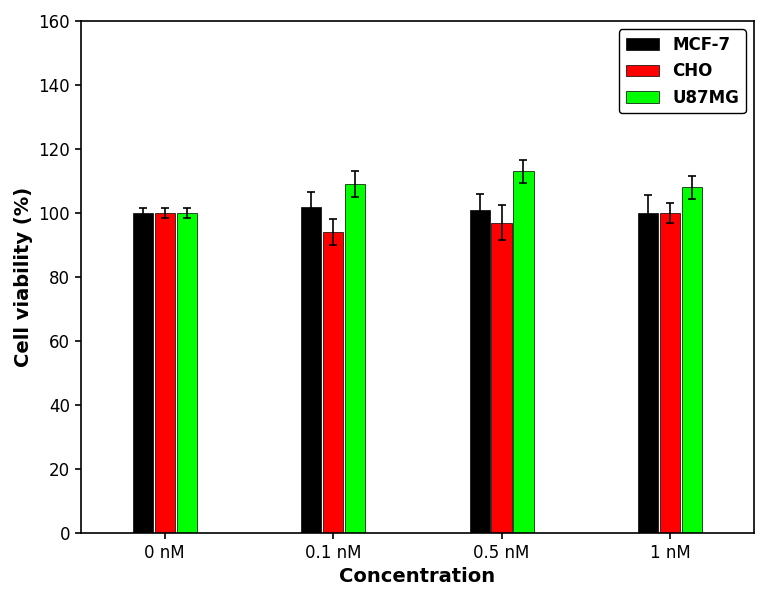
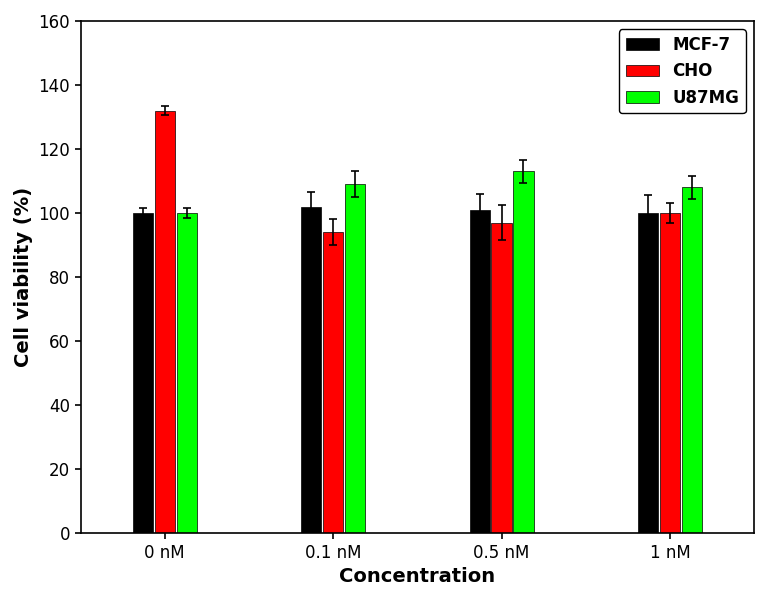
CHO/0 nM: 100 -> 132
